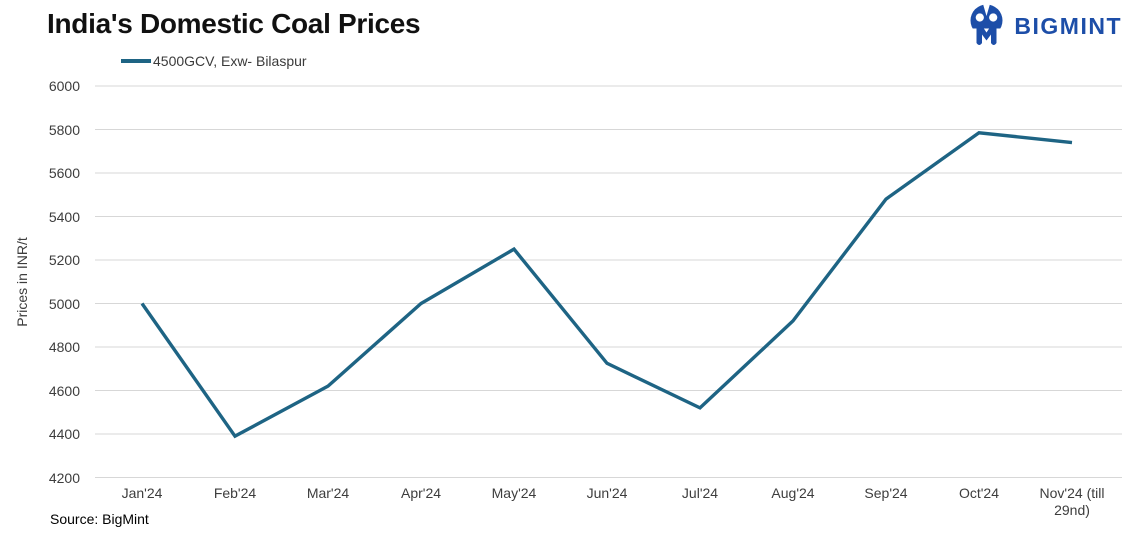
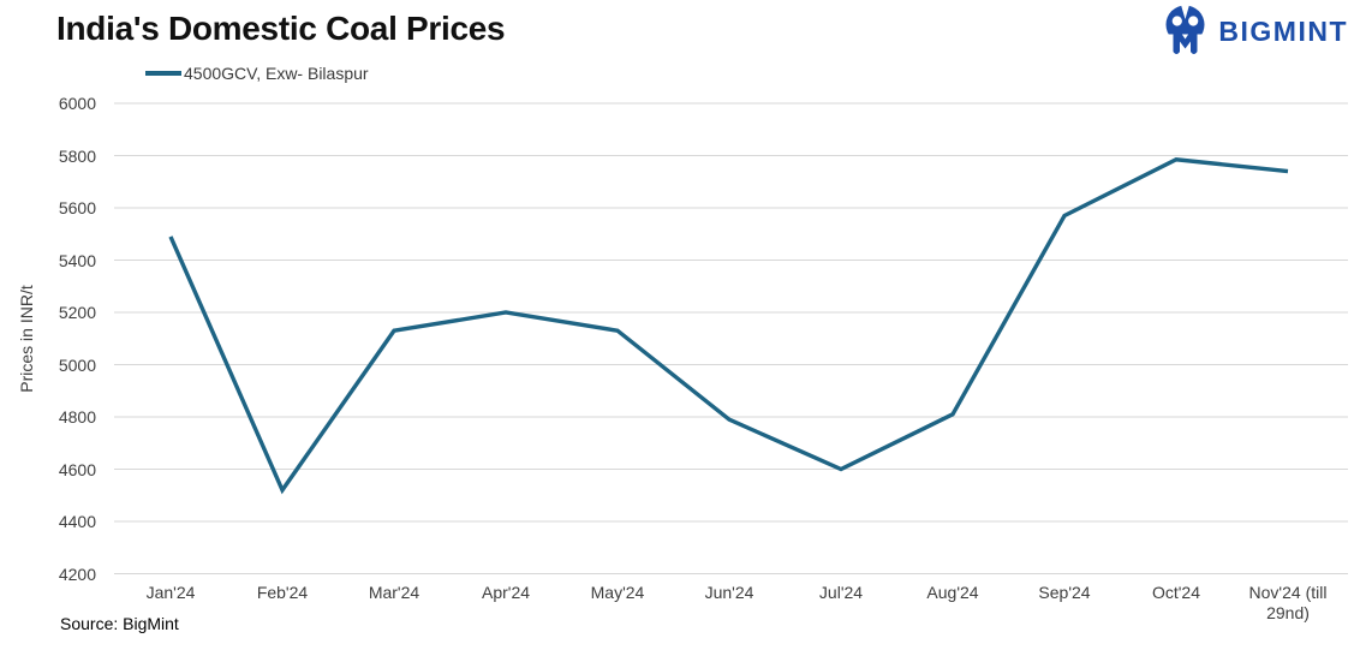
Jan'24: 5000 -> 5490
Feb'24: 4390 -> 4520
Mar'24: 4620 -> 5130
Apr'24: 5000 -> 5200
May'24: 5250 -> 5130
Jun'24: 4720 -> 4790
Jul'24: 4520 -> 4600
Aug'24: 4920 -> 4810
Sep'24: 5480 -> 5570
